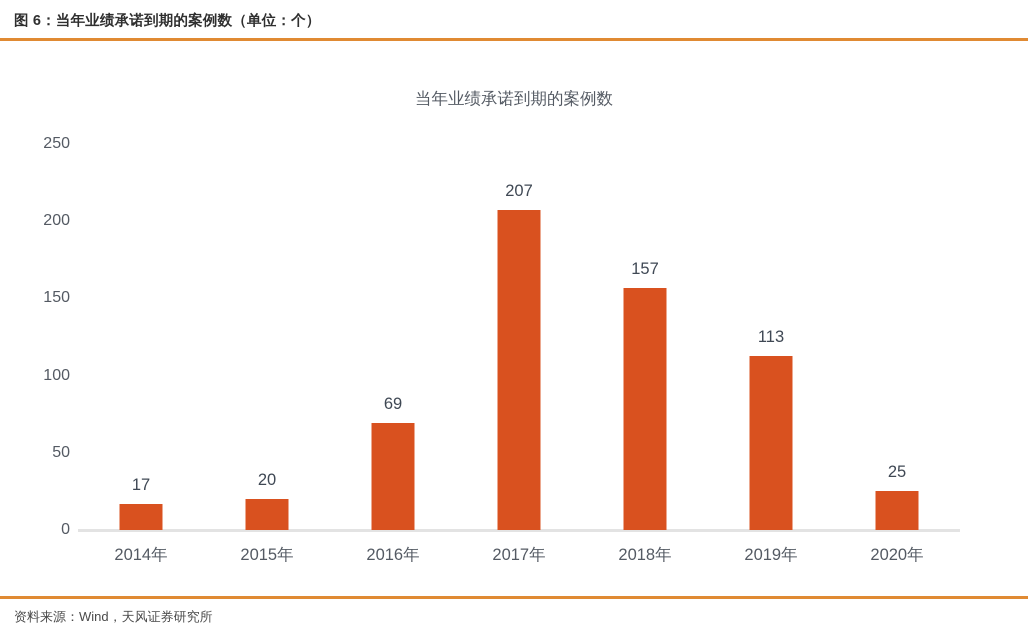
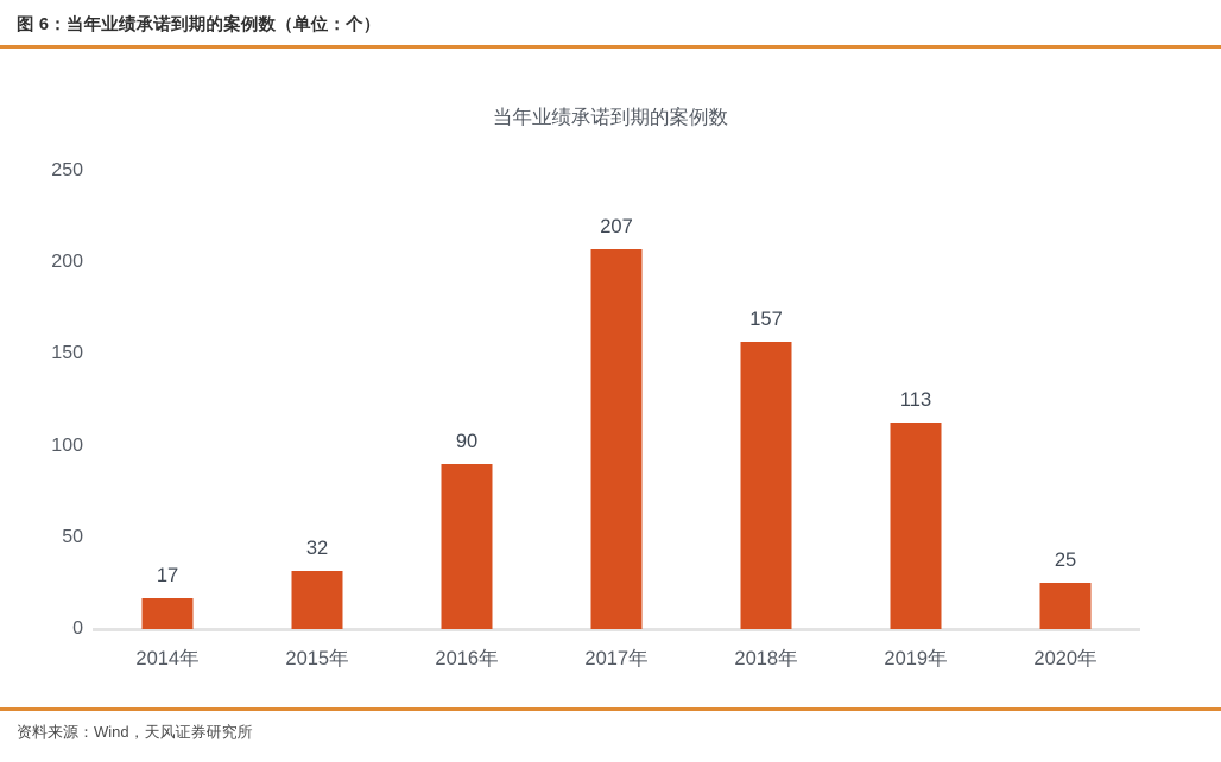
2015年: 20 -> 32
2016年: 69 -> 90
